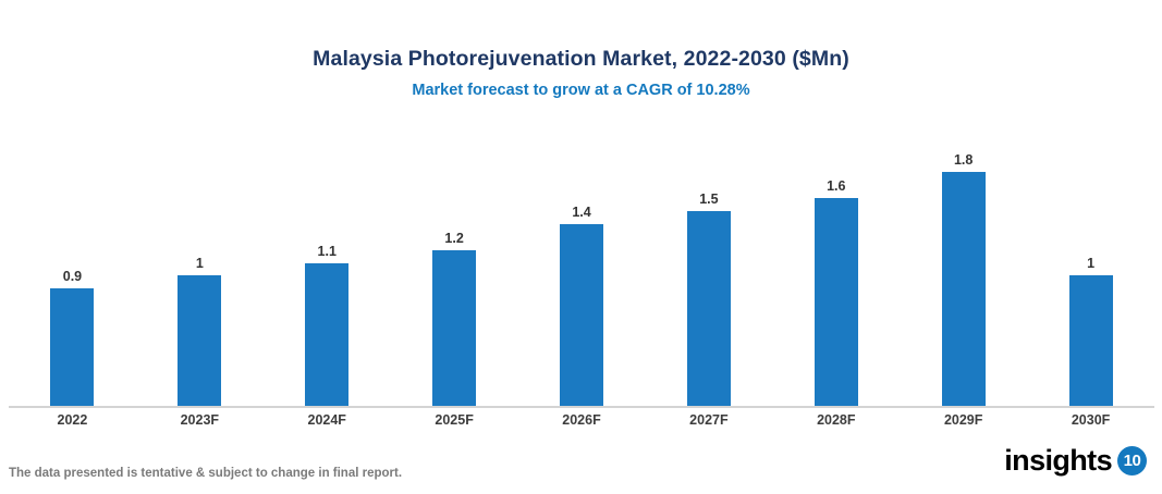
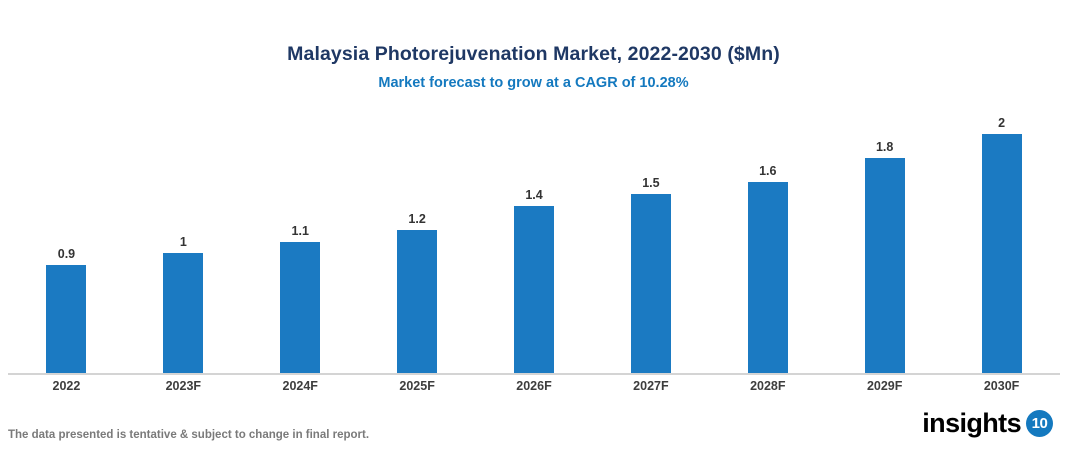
2030F: 1 -> 2
